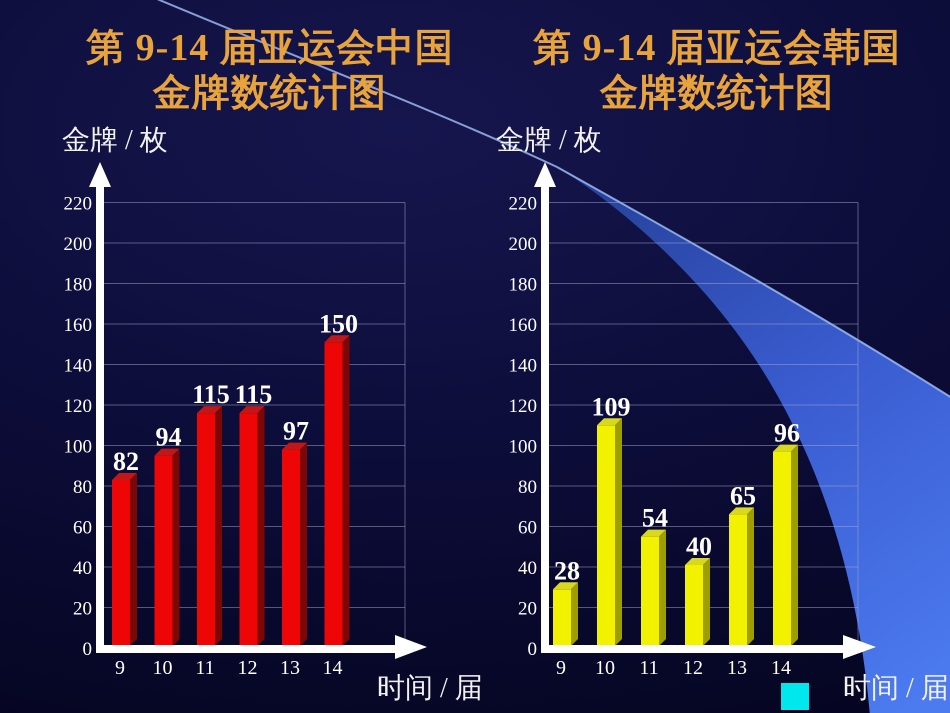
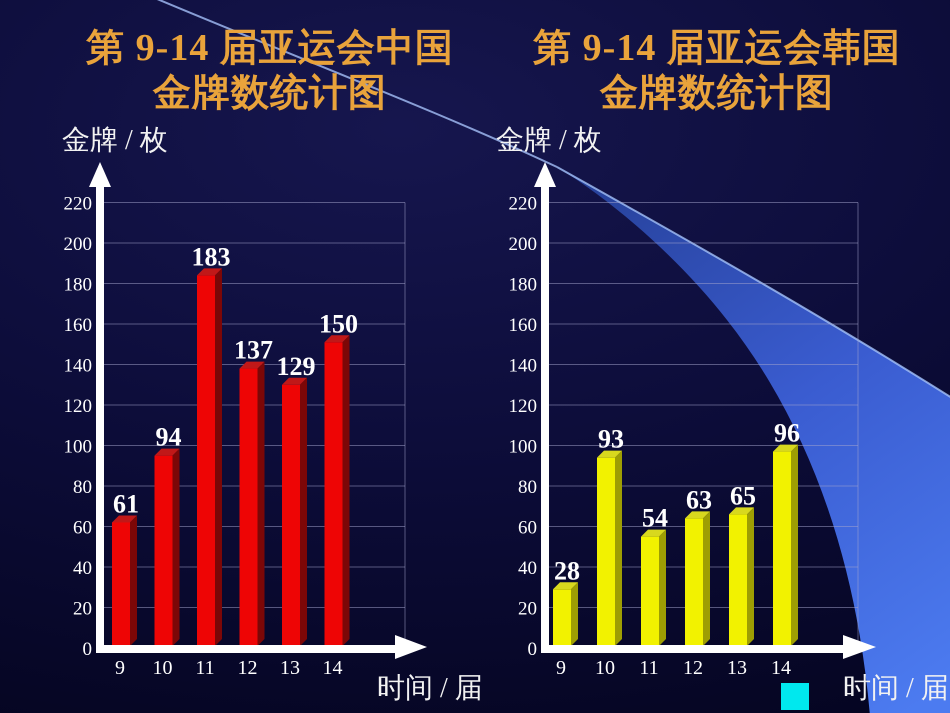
第 9-14 届亚运会中国金牌数统计图/9: 82 -> 61
第 9-14 届亚运会中国金牌数统计图/11: 115 -> 183
第 9-14 届亚运会中国金牌数统计图/12: 115 -> 137
第 9-14 届亚运会中国金牌数统计图/13: 97 -> 129
第 9-14 届亚运会韩国金牌数统计图/10: 109 -> 93
第 9-14 届亚运会韩国金牌数统计图/12: 40 -> 63
